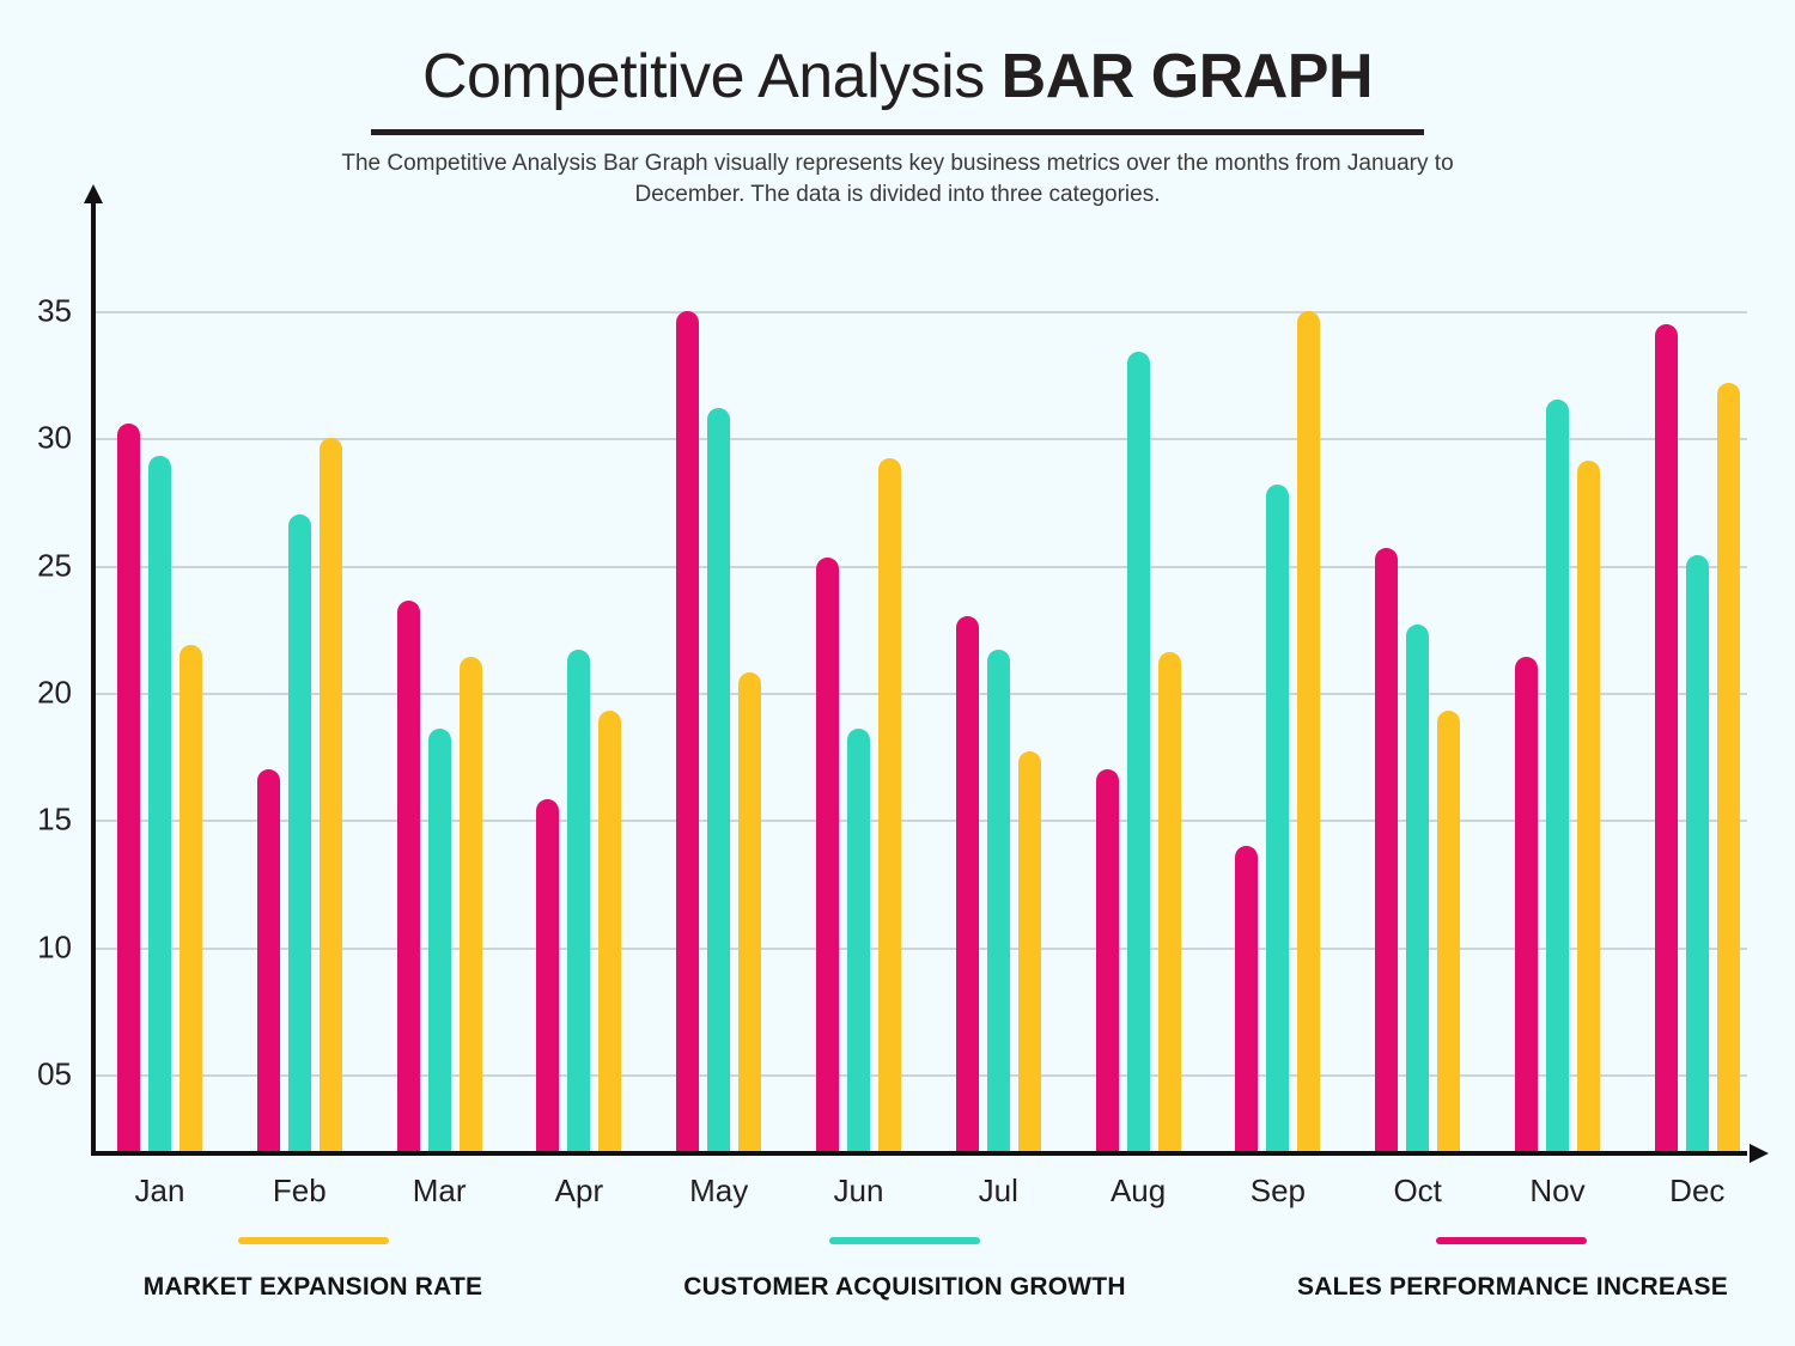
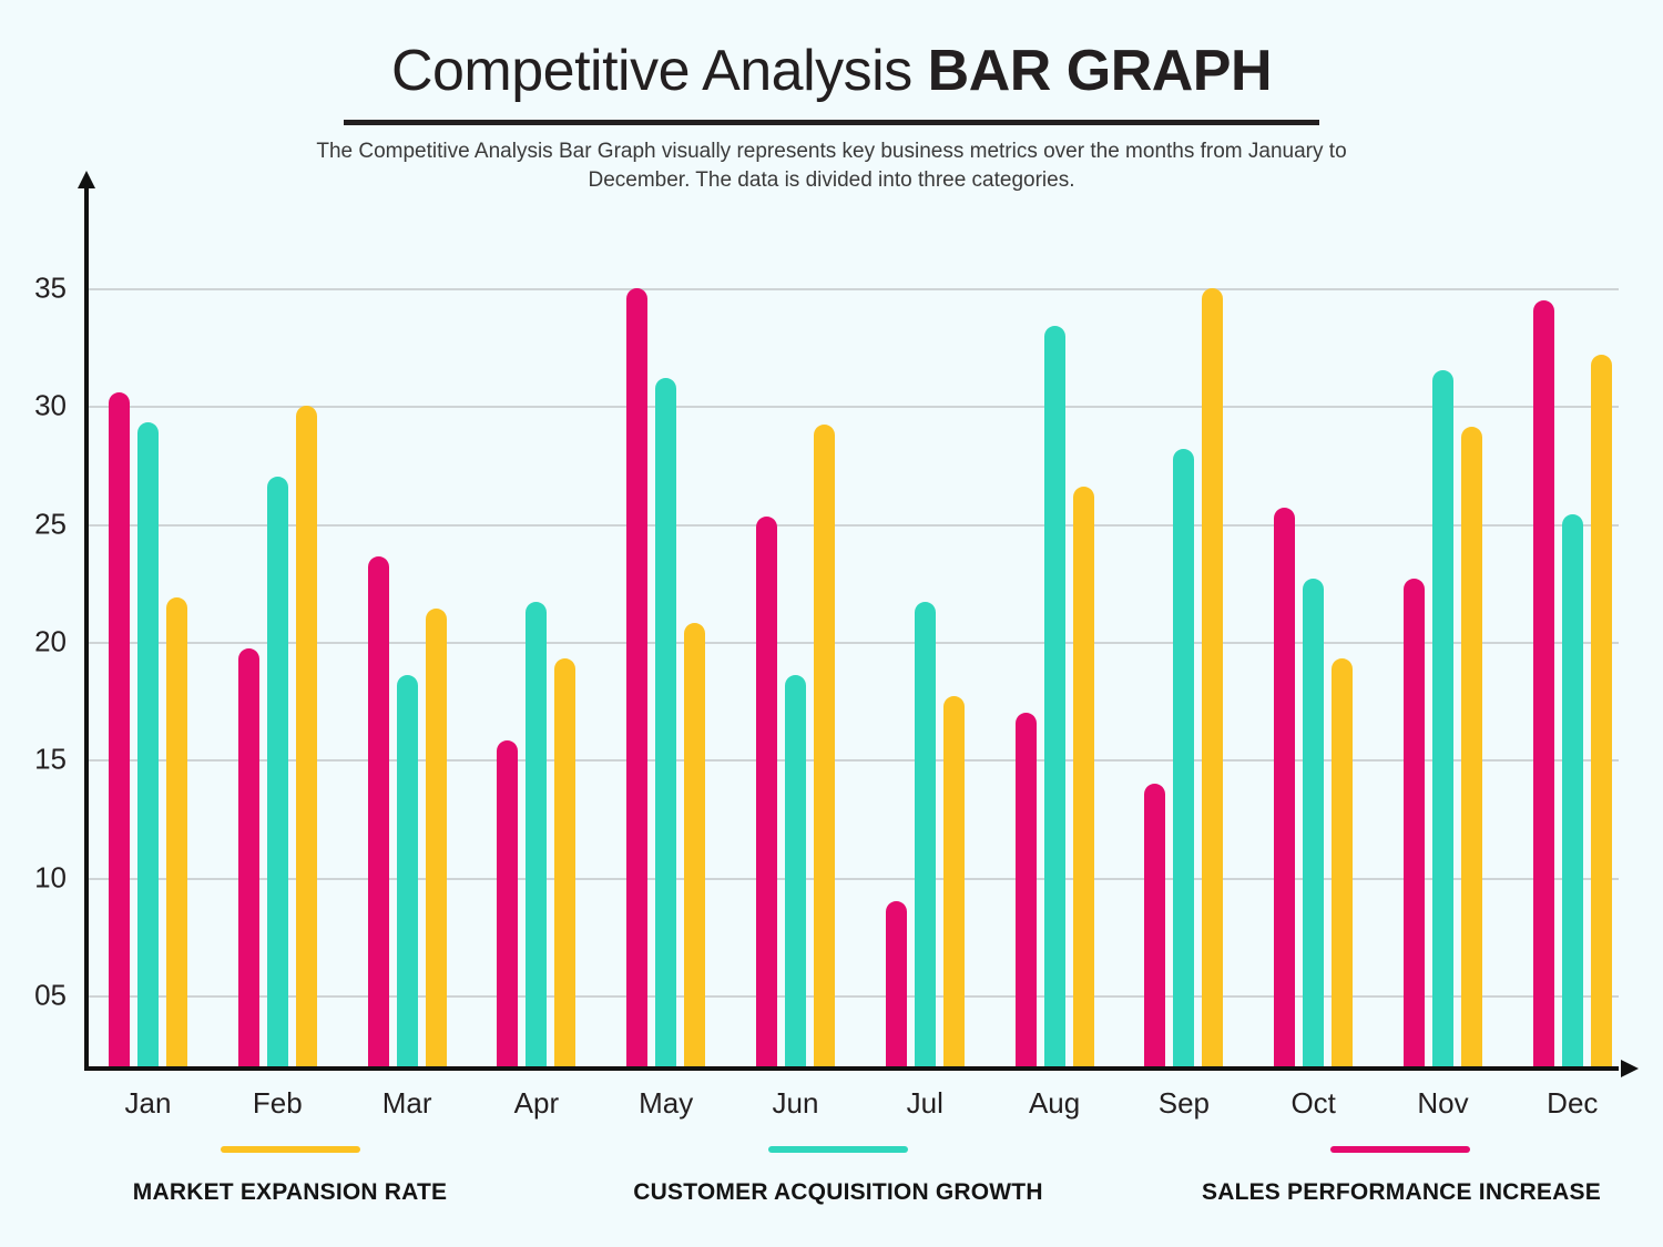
SALES PERFORMANCE INCREASE/Feb: 17.0 -> 19.7
SALES PERFORMANCE INCREASE/Jul: 23.0 -> 9.0
MARKET EXPANSION RATE/Aug: 21.6 -> 26.6
SALES PERFORMANCE INCREASE/Nov: 21.4 -> 22.7
